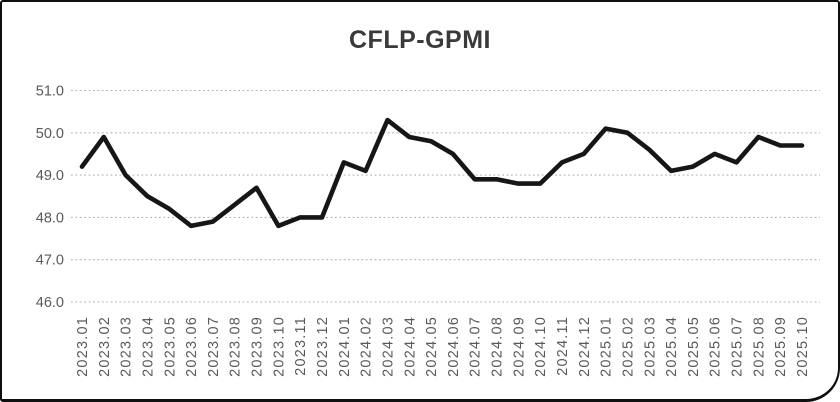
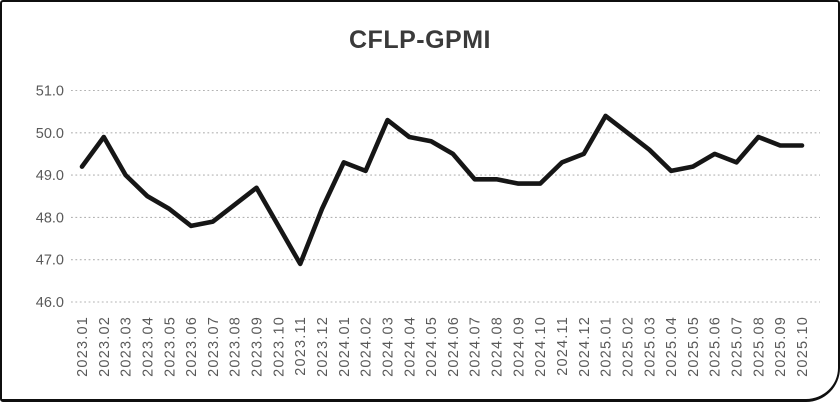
2023.11: 48.0 -> 46.9
2023.12: 48.0 -> 48.2
2025.01: 50.1 -> 50.4
